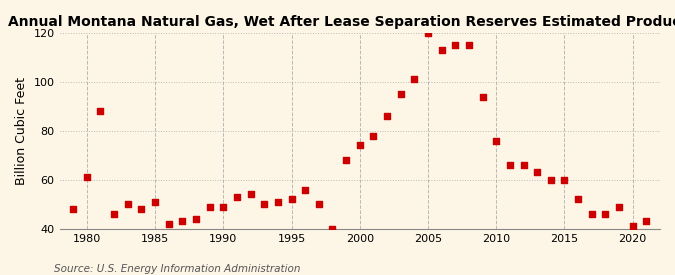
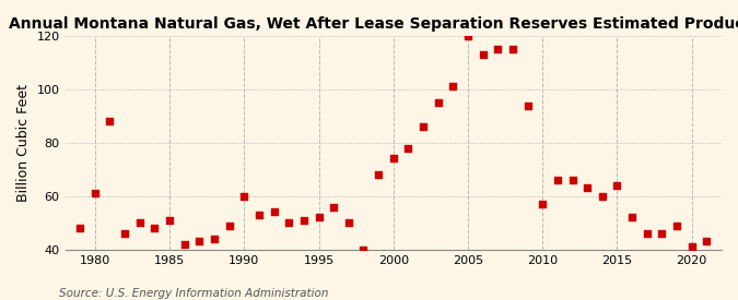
1990: 49 -> 60
2010: 76 -> 57
2015: 60 -> 64
